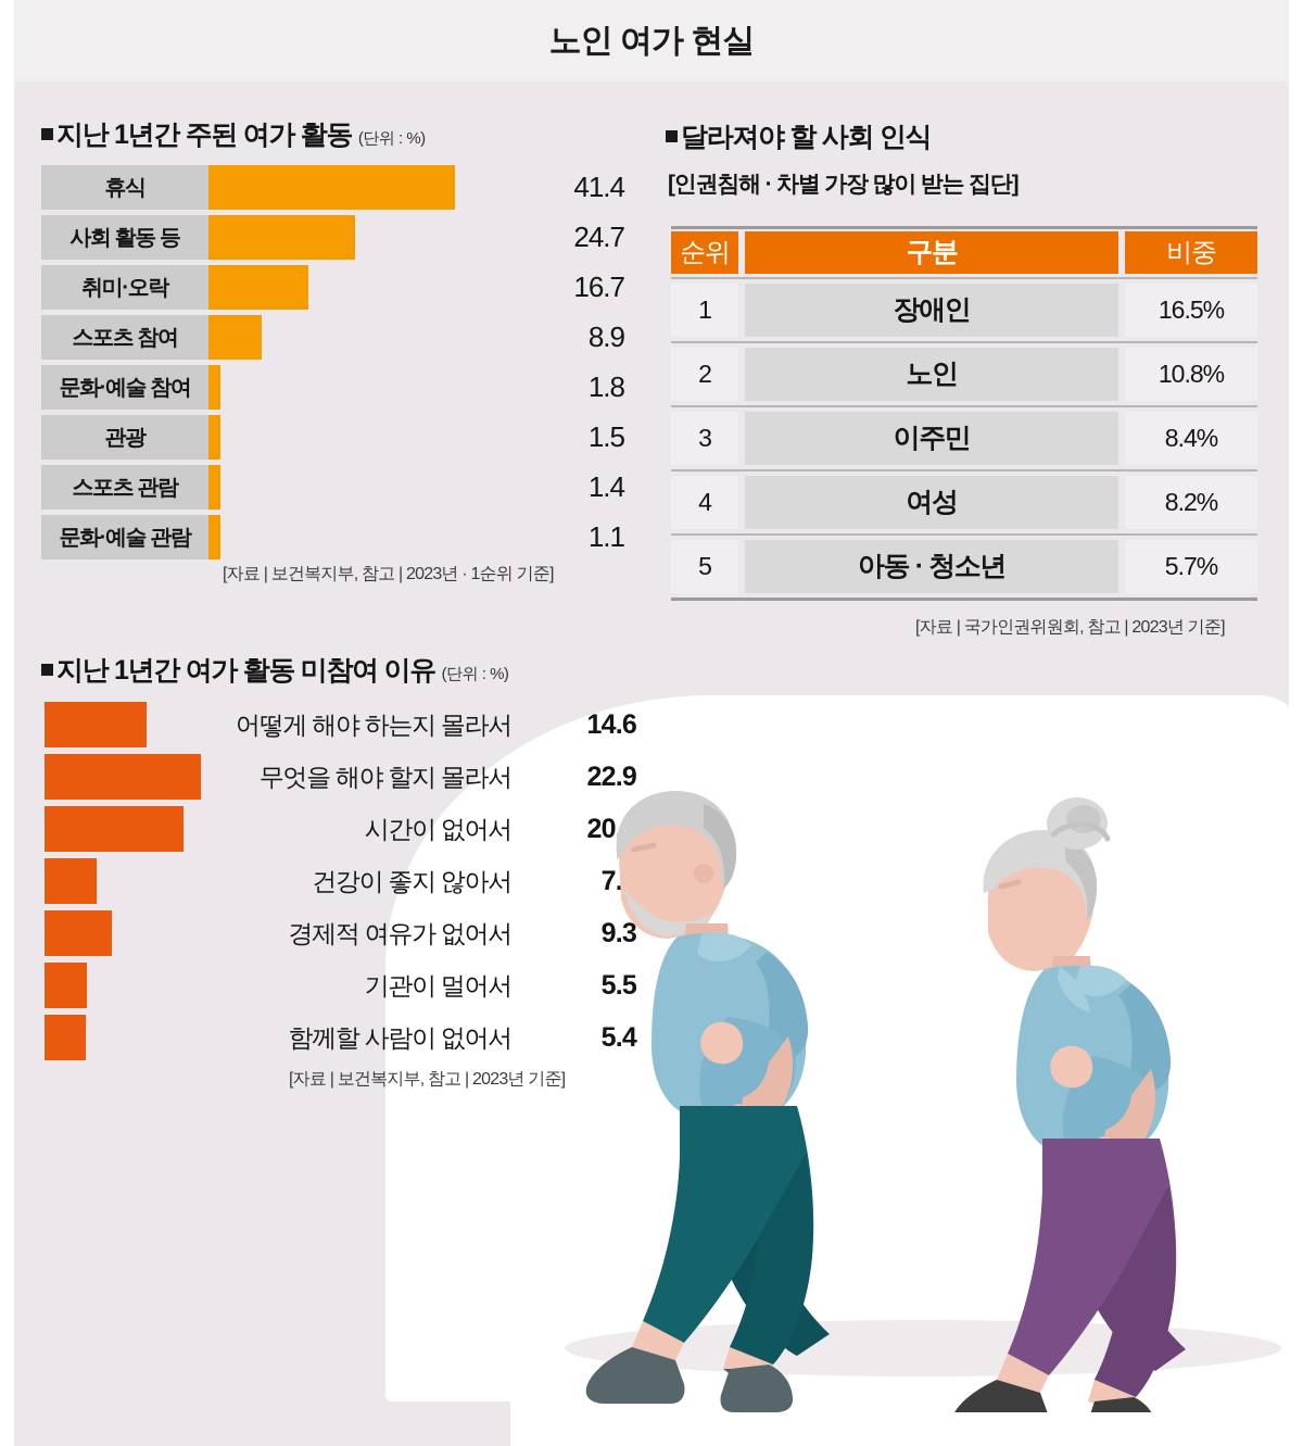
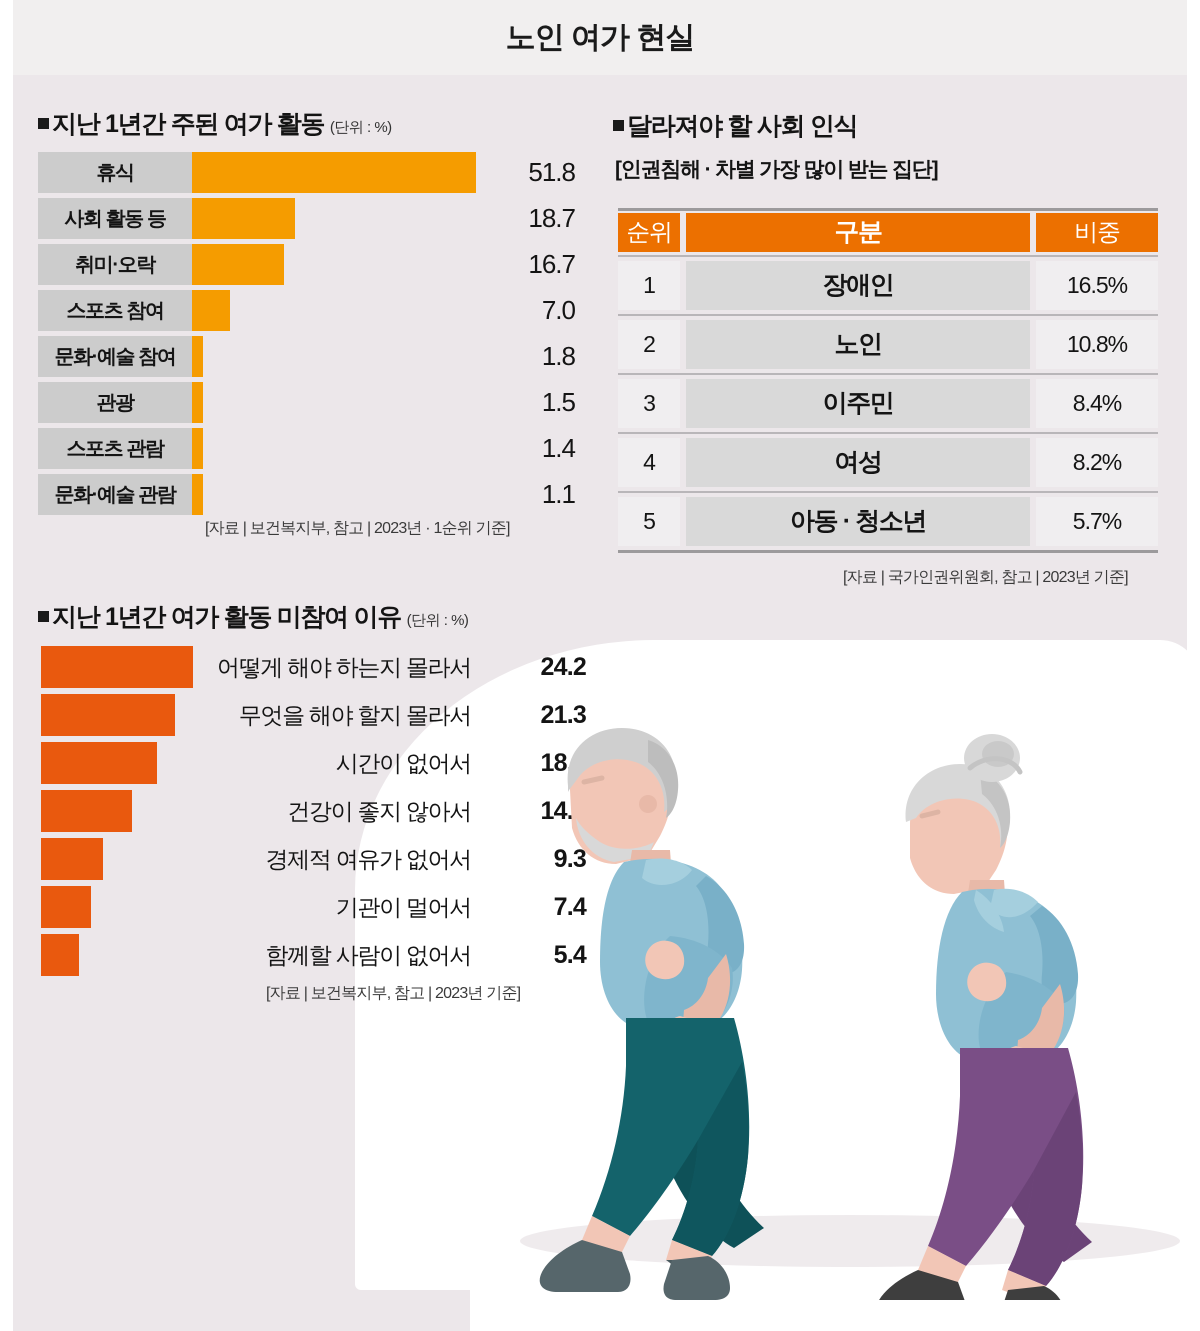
지난 1년간 주된 여가 활동/휴식: 41.4 -> 51.8
지난 1년간 주된 여가 활동/사회 활동 등: 24.7 -> 18.7
지난 1년간 주된 여가 활동/스포츠 참여: 8.9 -> 7.0
지난 1년간 여가 활동 미참여 이유/어떻게 해야 하는지 몰라서: 14.6 -> 24.2
지난 1년간 여가 활동 미참여 이유/무엇을 해야 할지 몰라서: 22.9 -> 21.3
지난 1년간 여가 활동 미참여 이유/시간이 없어서: 20.3 -> 18.3
지난 1년간 여가 활동 미참여 이유/건강이 좋지 않아서: 7.0 -> 14.2
지난 1년간 여가 활동 미참여 이유/기관이 멀어서: 5.5 -> 7.4
